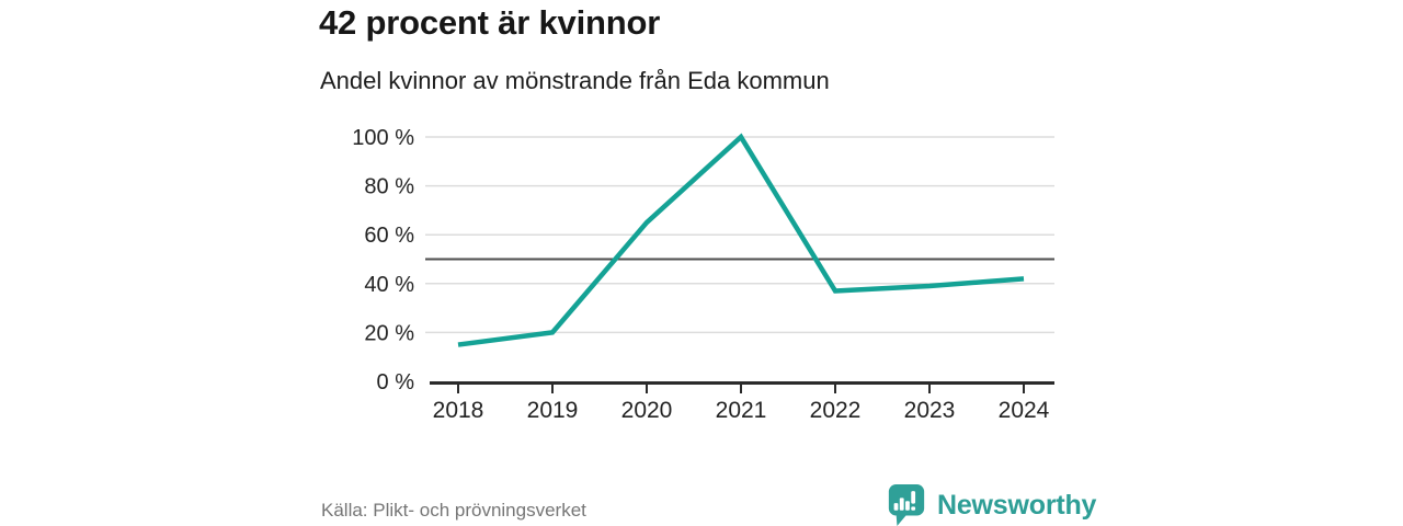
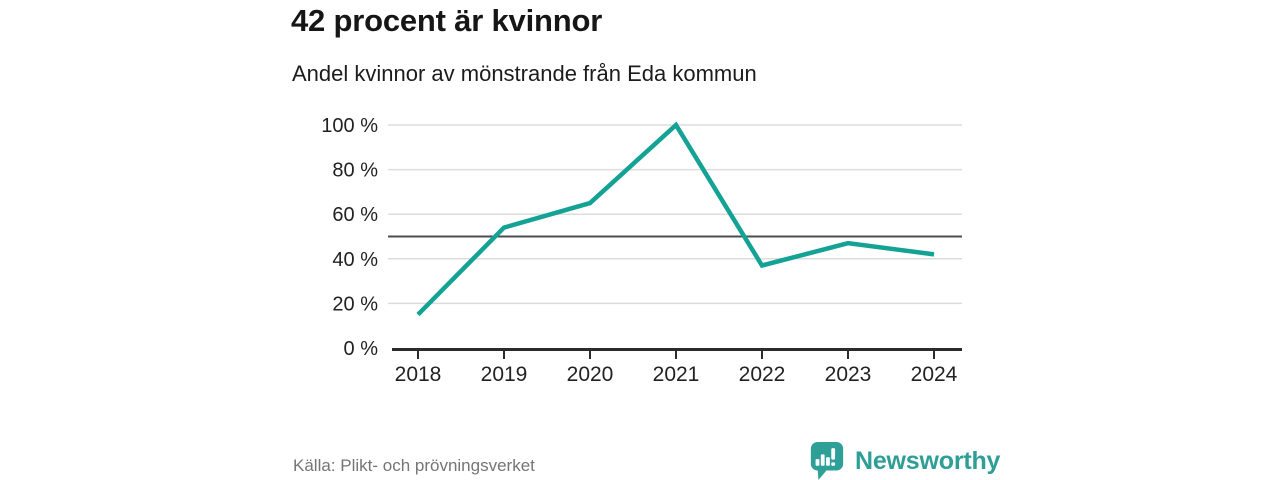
2019: 20% -> 54%
2023: 39% -> 47%
